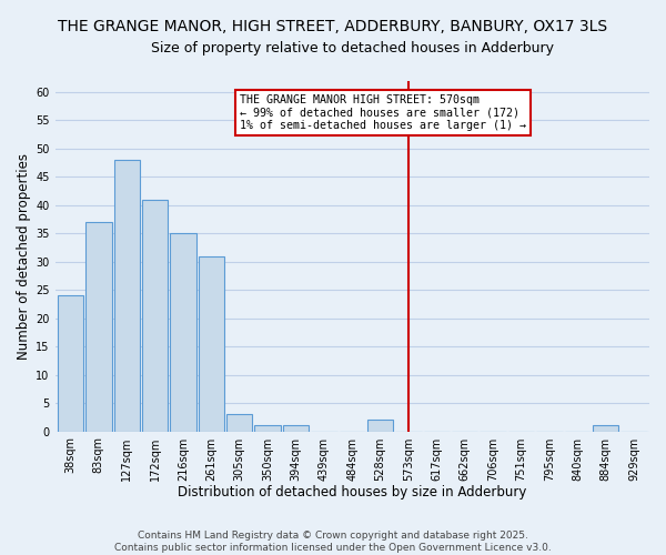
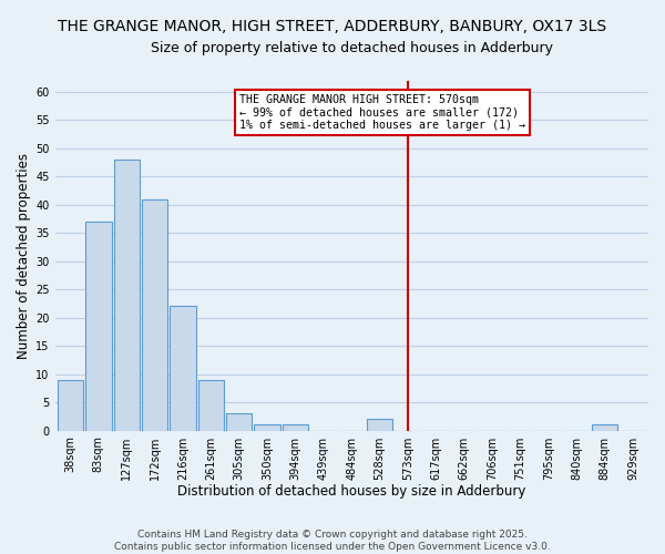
38sqm: 24 -> 9
216sqm: 35 -> 22
261sqm: 31 -> 9
